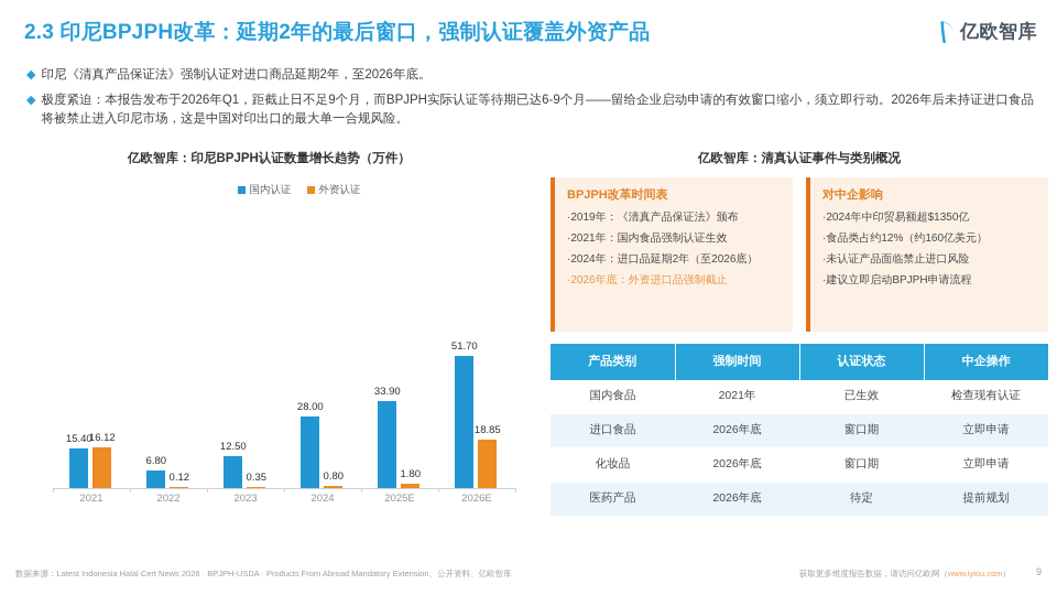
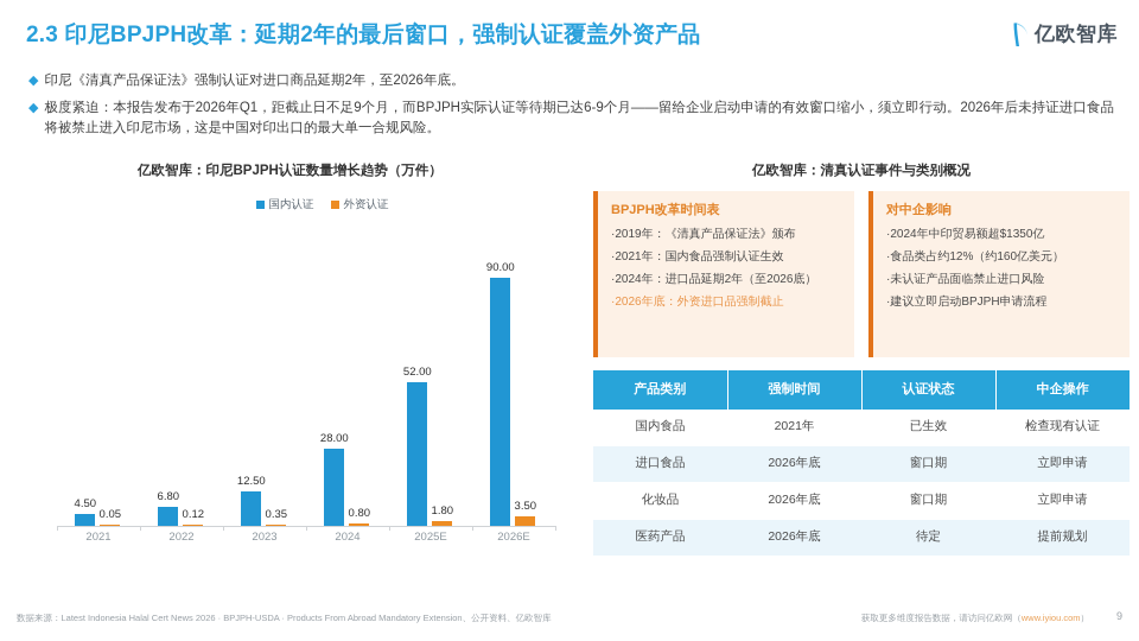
国内认证/2021: 15.40 -> 4.50
外资认证/2021: 16.12 -> 0.05
国内认证/2025E: 33.90 -> 52.00
国内认证/2026E: 51.70 -> 90.00
外资认证/2026E: 18.85 -> 3.50
